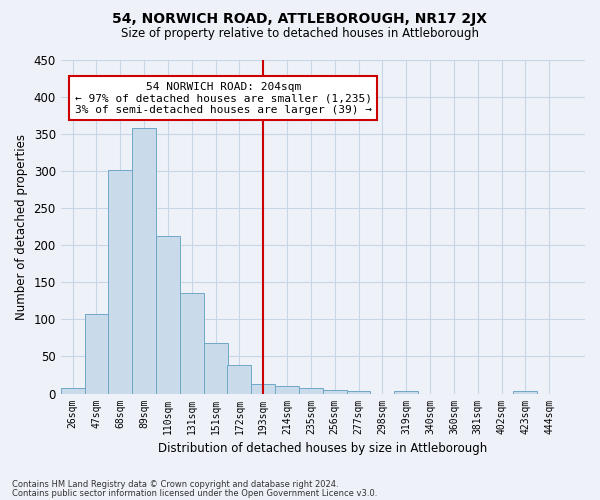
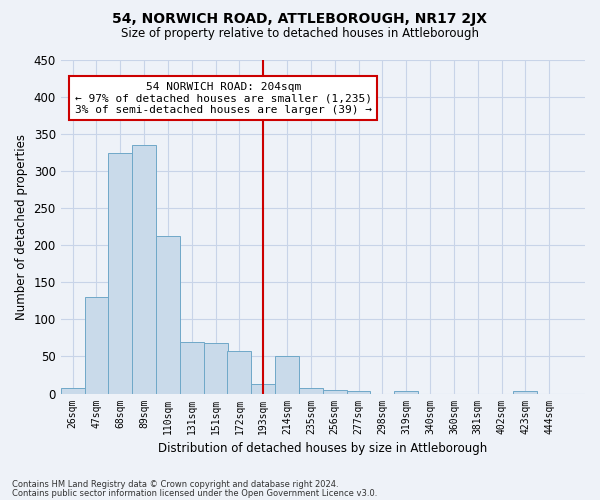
47sqm: 108 -> 130
68sqm: 302 -> 324
89sqm: 358 -> 336
131sqm: 135 -> 70
172sqm: 38 -> 58
214sqm: 10 -> 50
